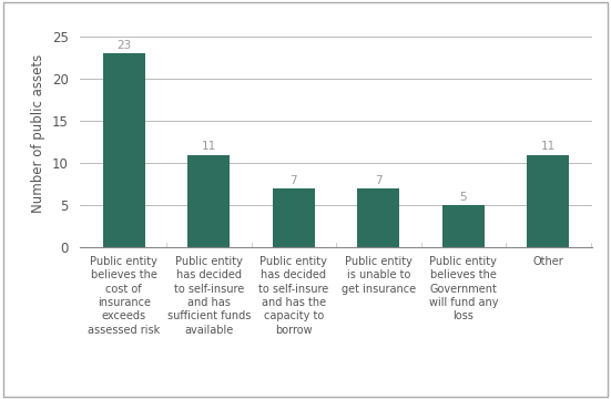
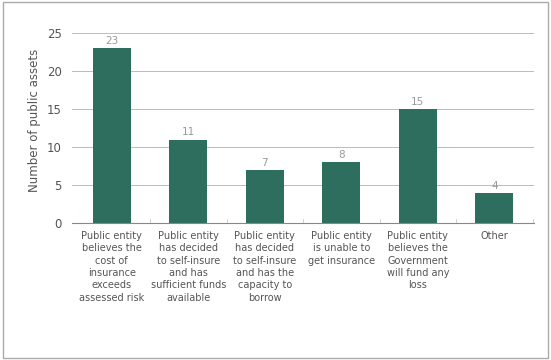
Public entity is unable to get insurance: 7 -> 8
Public entity believes the Government will fund any loss: 5 -> 15
Other: 11 -> 4
